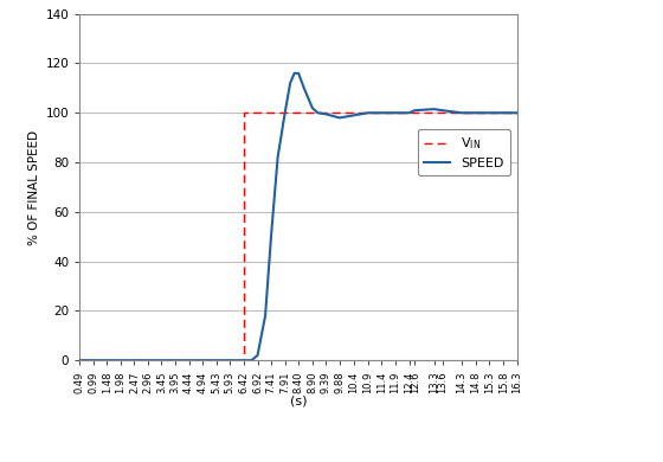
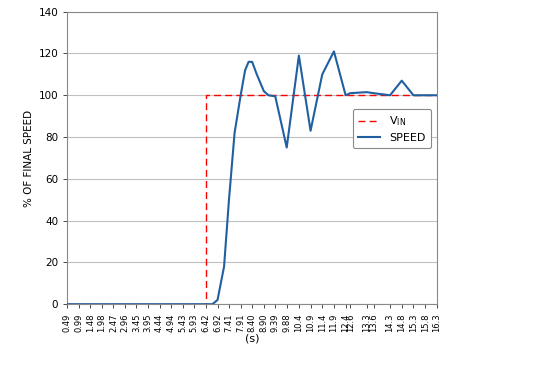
SPEED/9.88: 98.0 -> 75.0
SPEED/10.4: 99.0 -> 119.0
SPEED/10.9: 100.0 -> 83.0
SPEED/11.4: 100.0 -> 110.0
SPEED/11.9: 100.0 -> 121.0
SPEED/14.8: 100.0 -> 107.0
